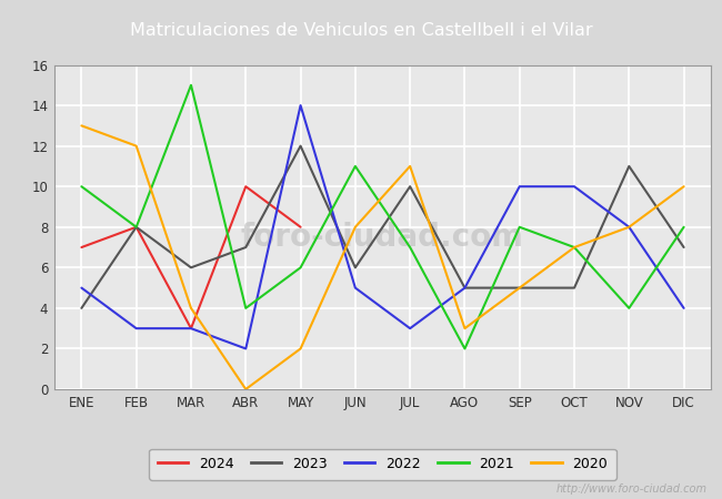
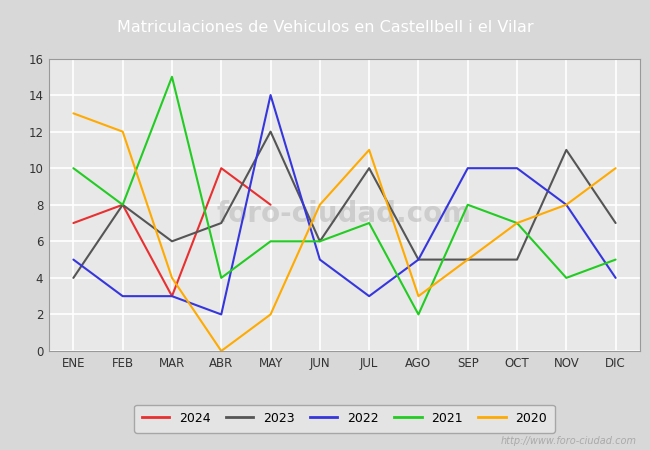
2021/JUN: 11 -> 6
2021/DIC: 8 -> 5
